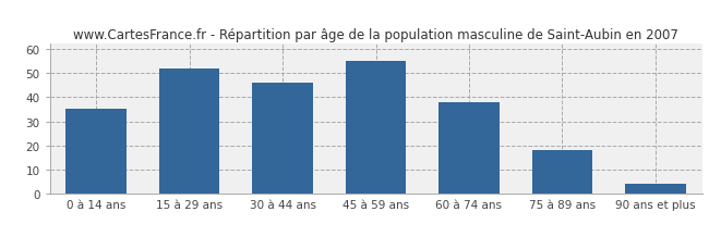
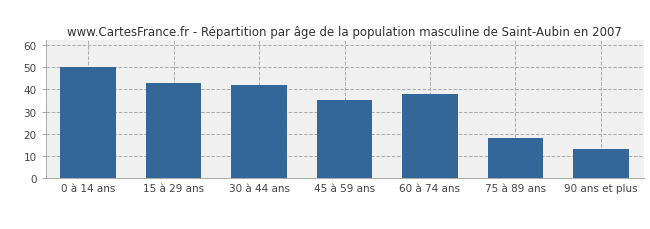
0 à 14 ans: 35 -> 50
15 à 29 ans: 52 -> 43
30 à 44 ans: 46 -> 42
45 à 59 ans: 55 -> 35
90 ans et plus: 4 -> 13
